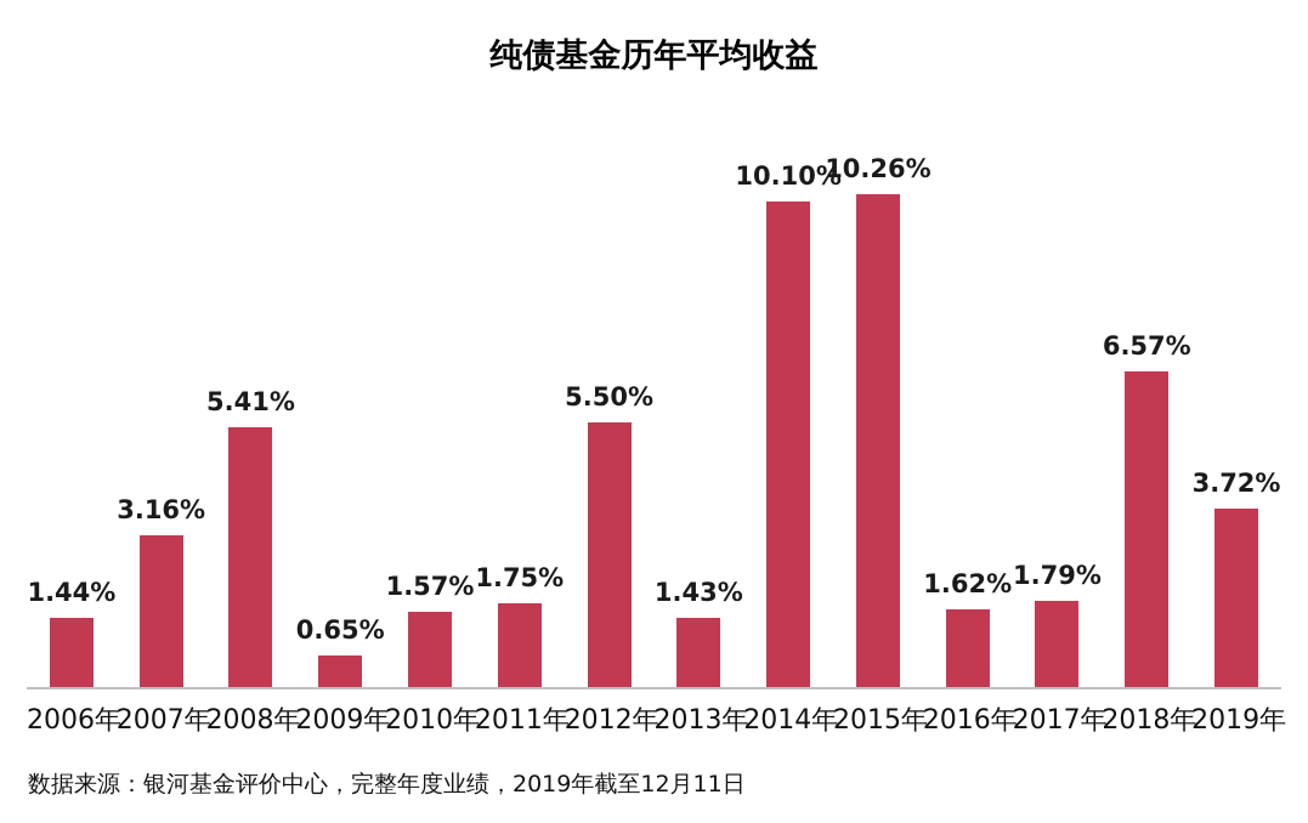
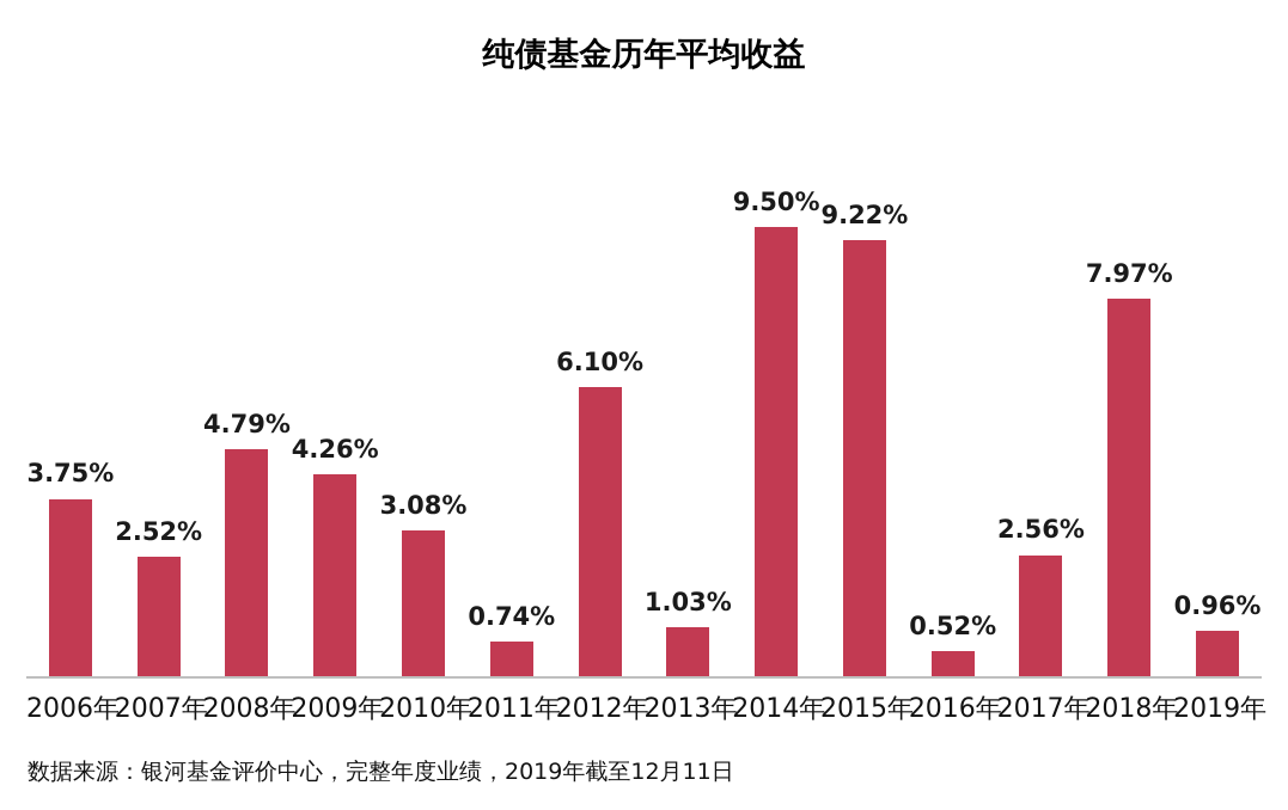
2006年: 1.44% -> 3.75%
2007年: 3.16% -> 2.52%
2008年: 5.41% -> 4.79%
2009年: 0.65% -> 4.26%
2010年: 1.57% -> 3.08%
2011年: 1.75% -> 0.74%
2012年: 5.50% -> 6.10%
2013年: 1.43% -> 1.03%
2014年: 10.10% -> 9.50%
2015年: 10.26% -> 9.22%
2016年: 1.62% -> 0.52%
2017年: 1.79% -> 2.56%
2018年: 6.57% -> 7.97%
2019年: 3.72% -> 0.96%
